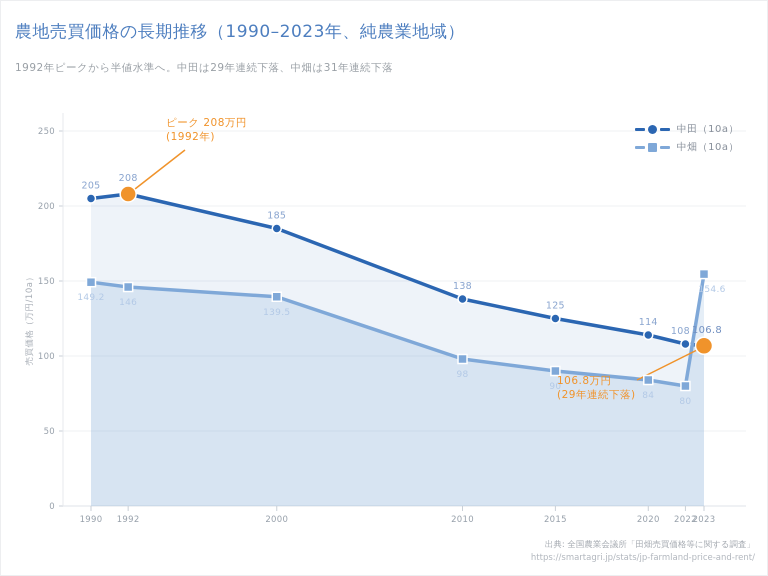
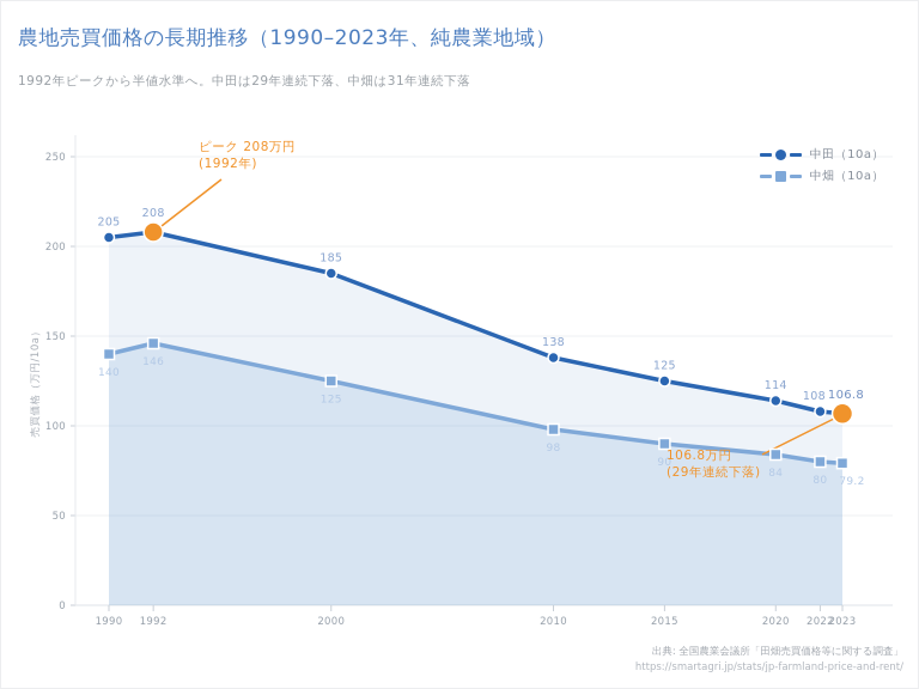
中畑（10a）/1990: 149.2 -> 140
中畑（10a）/2000: 139.5 -> 125
中畑（10a）/2023: 154.6 -> 79.2
